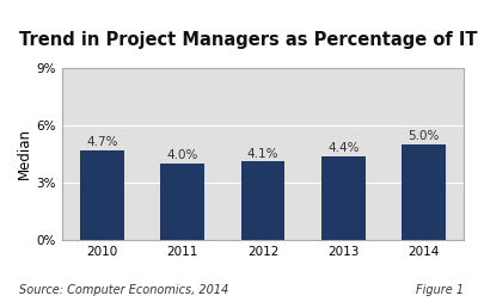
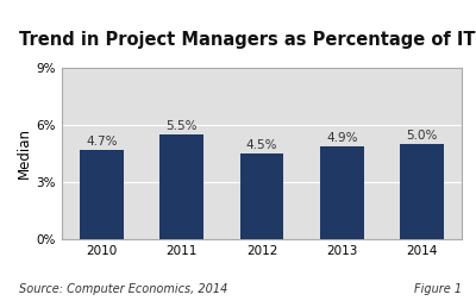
2011: 4.0% -> 5.5%
2012: 4.1% -> 4.5%
2013: 4.4% -> 4.9%
